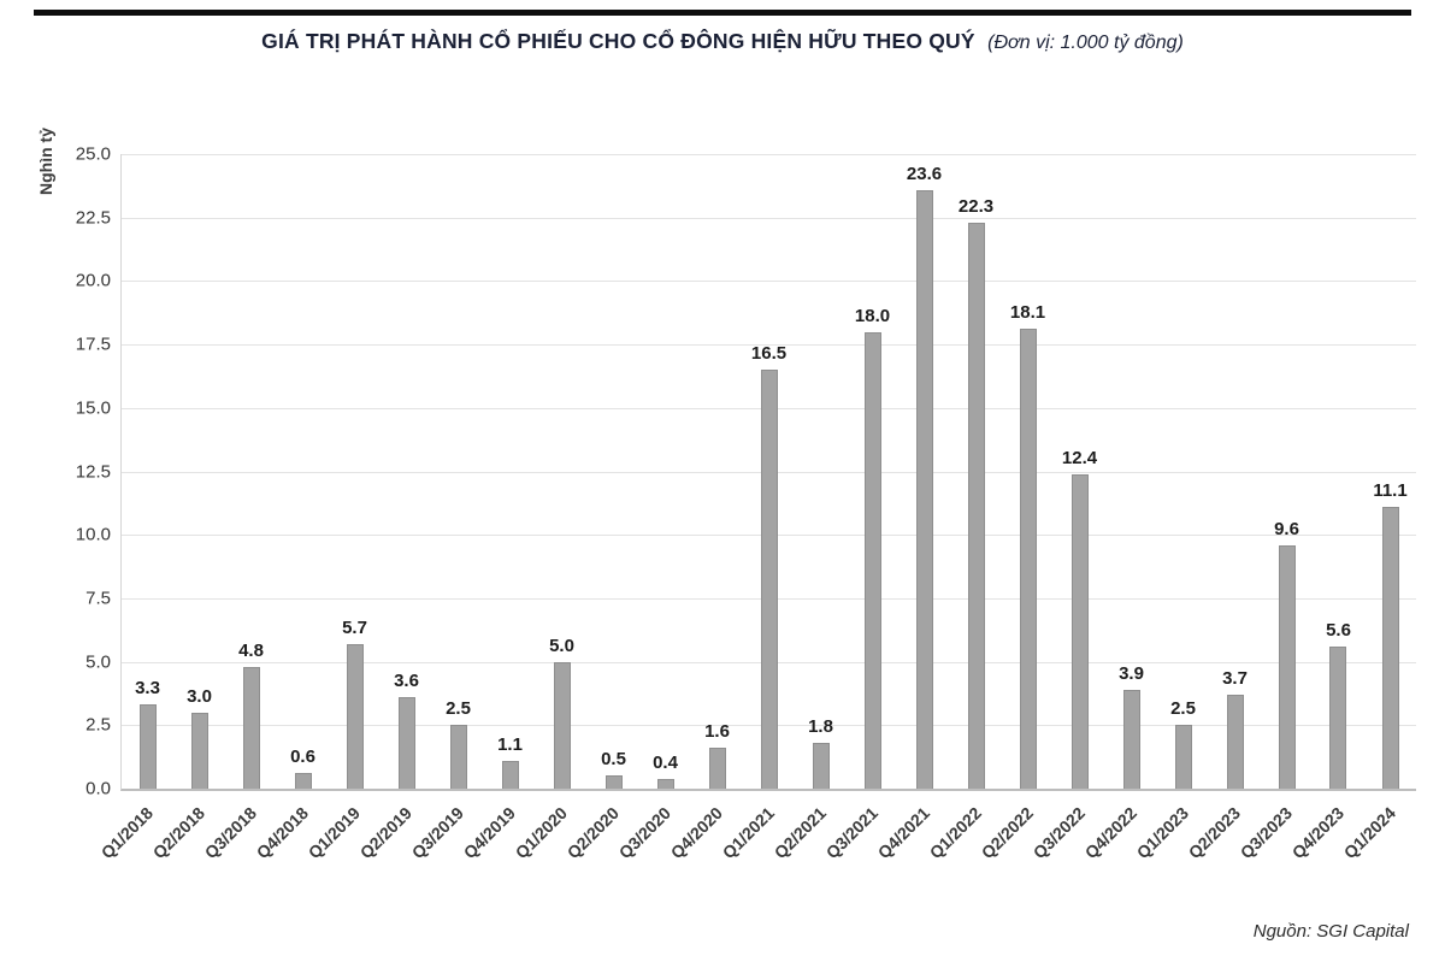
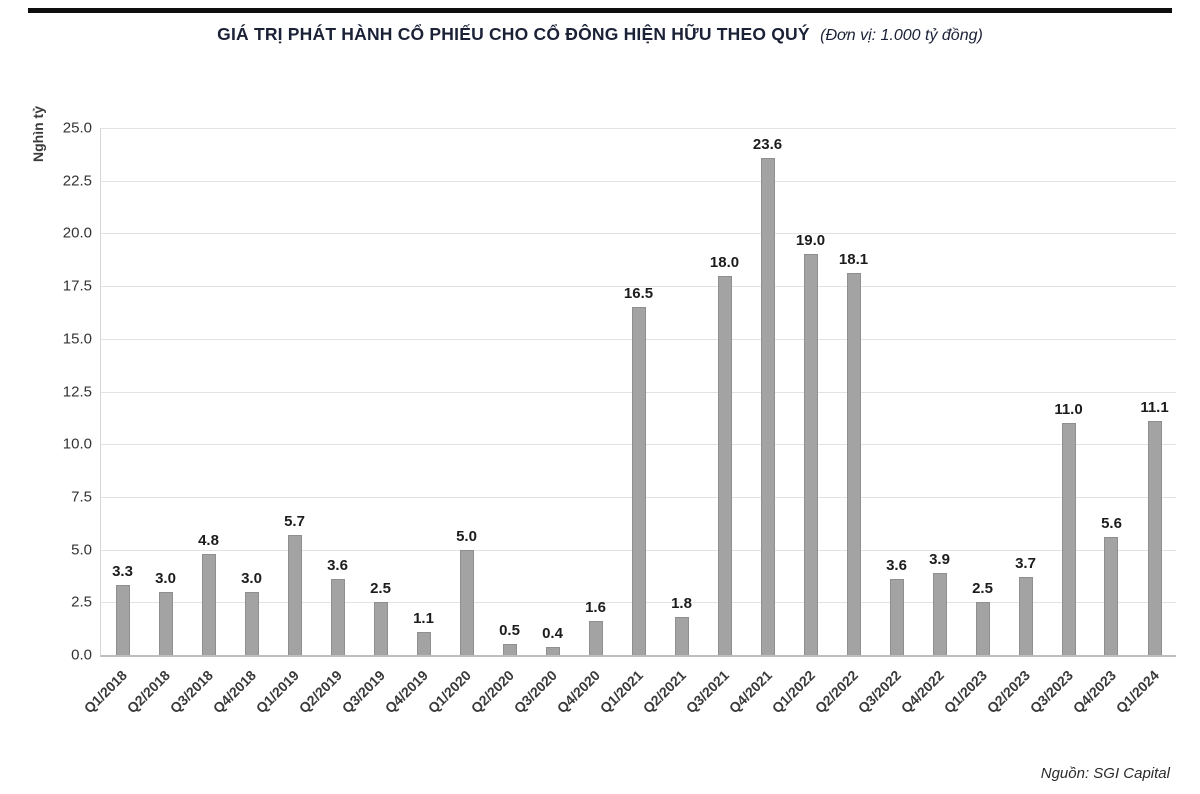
Q4/2018: 0.6 -> 3.0
Q1/2022: 22.3 -> 19.0
Q3/2022: 12.4 -> 3.6
Q3/2023: 9.6 -> 11.0
